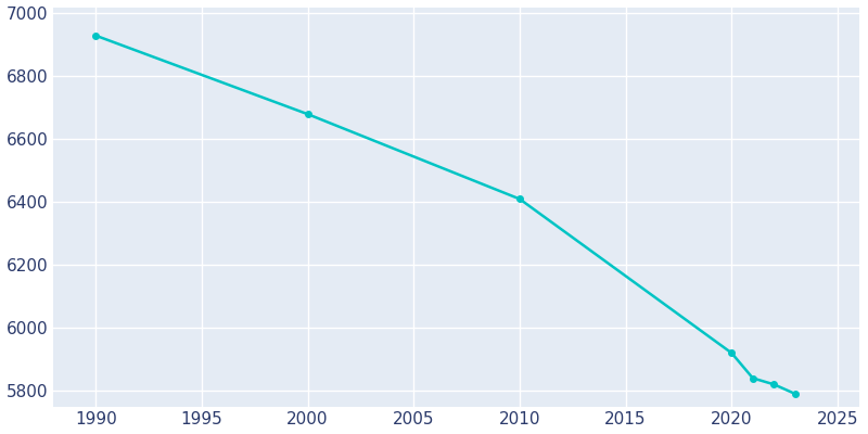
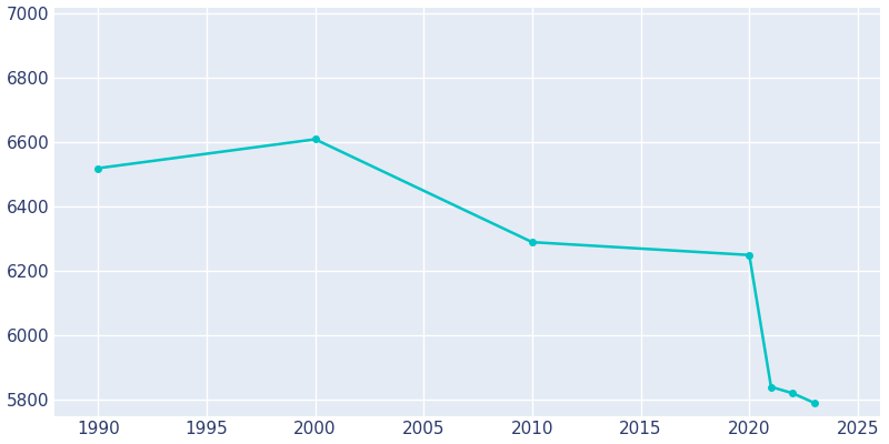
1990: 6930 -> 6520
2000: 6680 -> 6610
2010: 6410 -> 6290
2020: 5920 -> 6250
